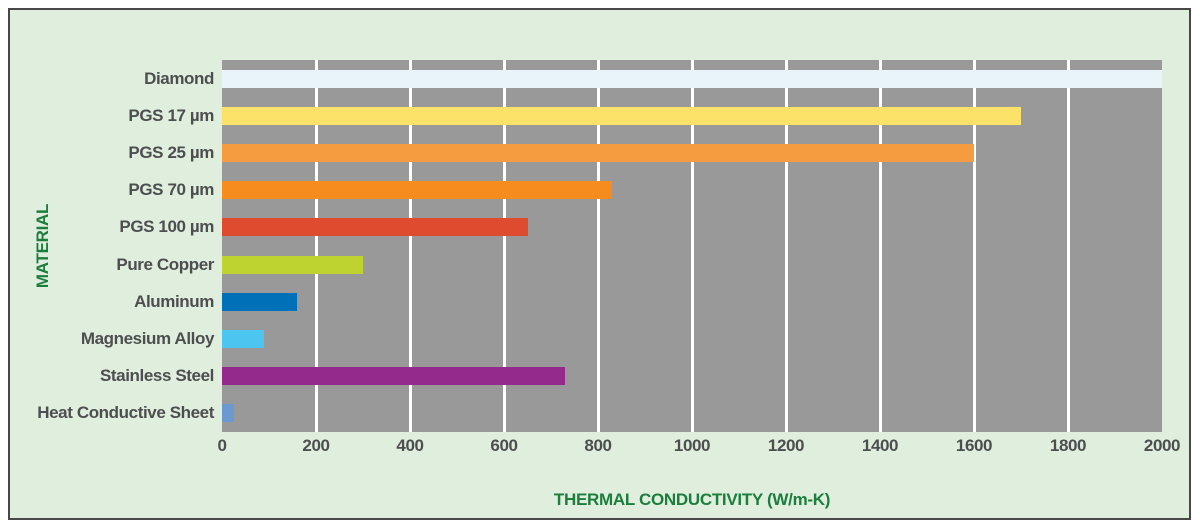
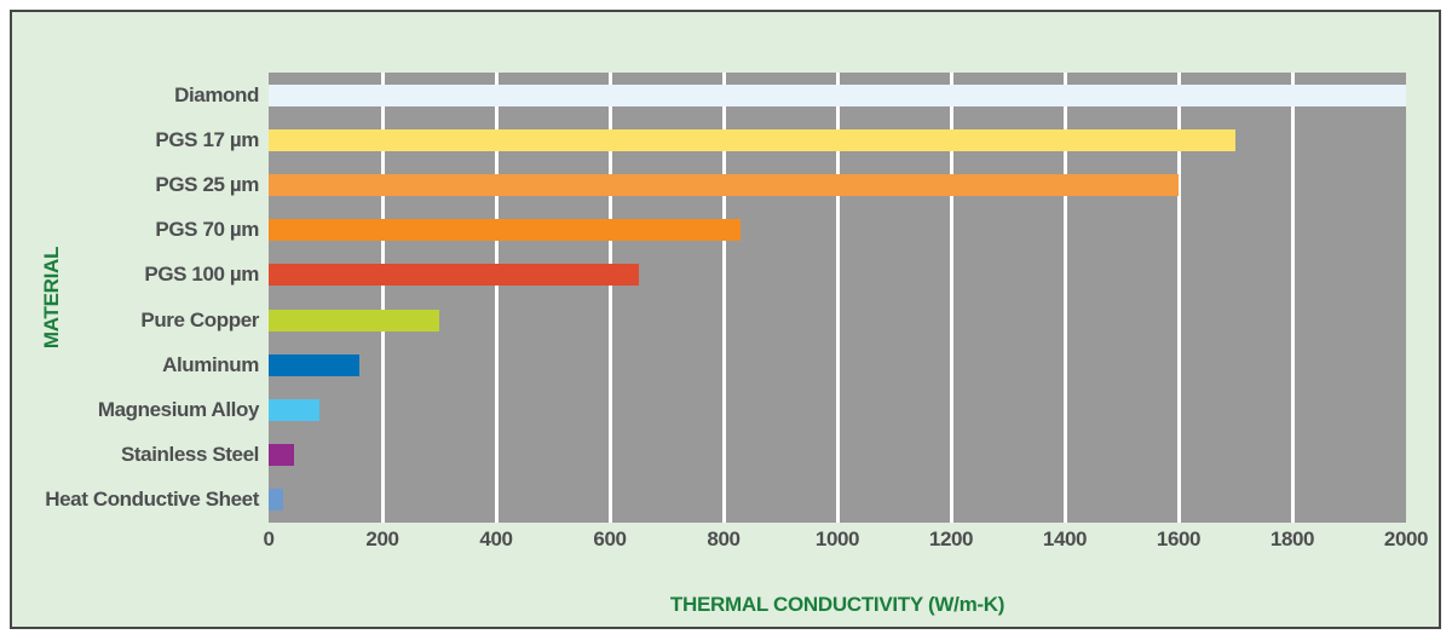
Stainless Steel: 730 -> 40
